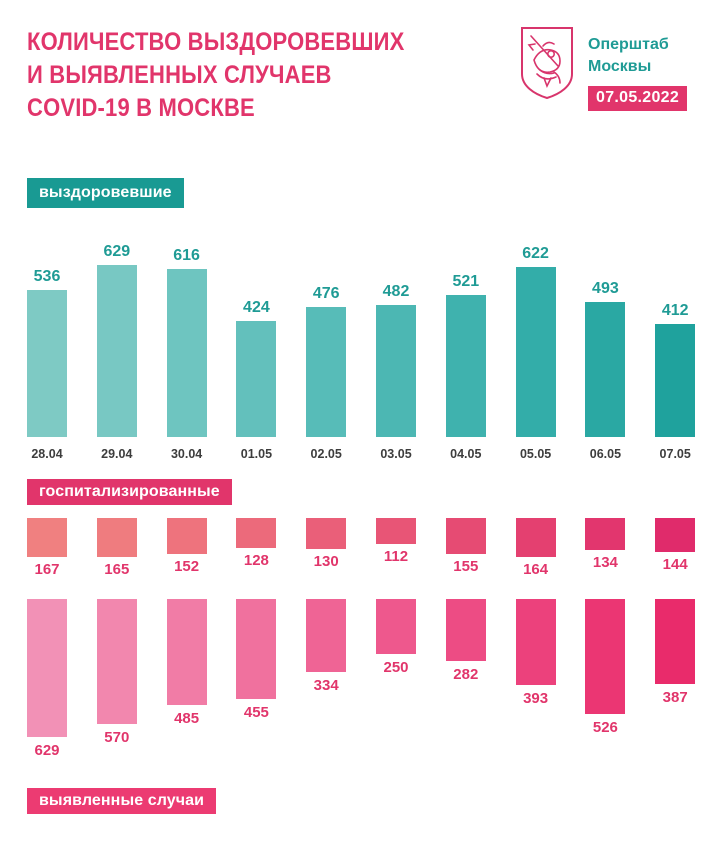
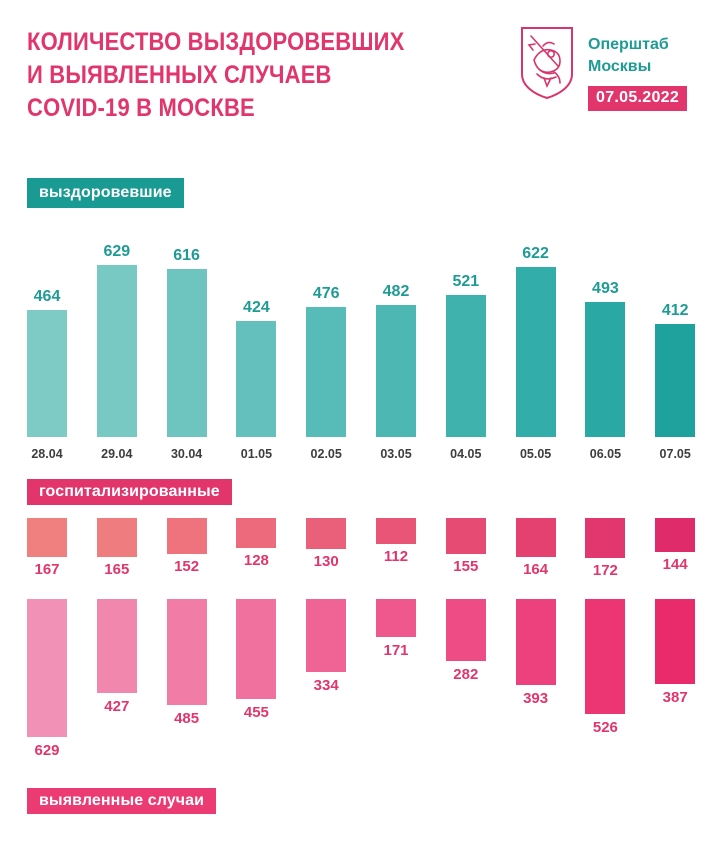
выздоровевшие/28.04: 536 -> 464
госпитализированные/06.05: 134 -> 172
выявленные случаи/29.04: 570 -> 427
выявленные случаи/03.05: 250 -> 171
